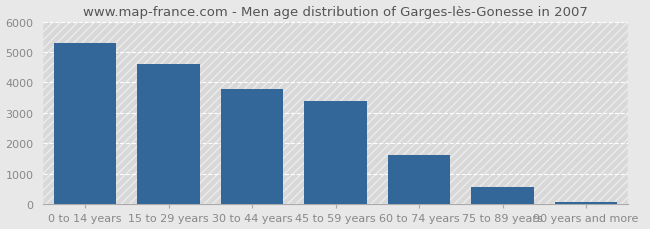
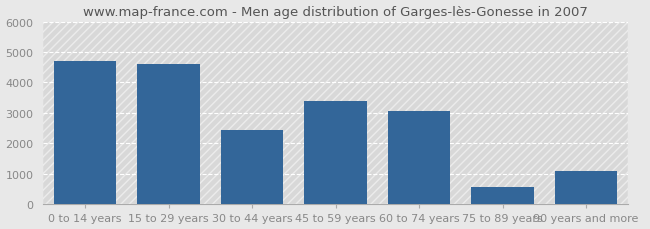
0 to 14 years: 5280 -> 4700
30 to 44 years: 3800 -> 2450
60 to 74 years: 1620 -> 3050
90 years and more: 80 -> 1100
